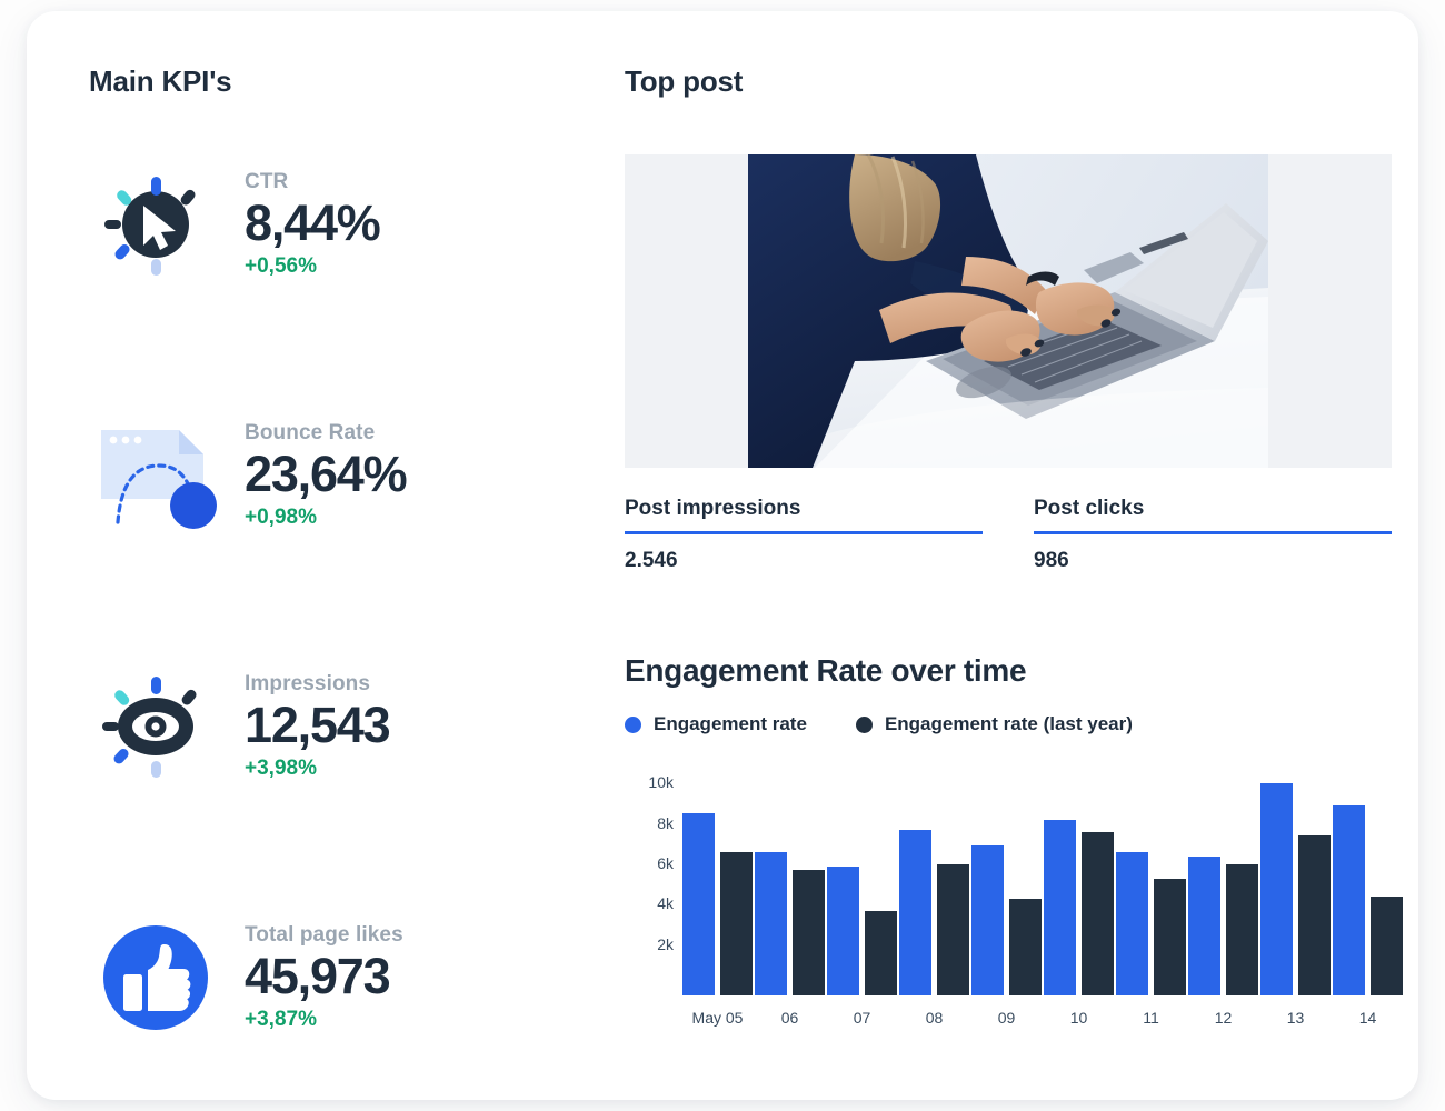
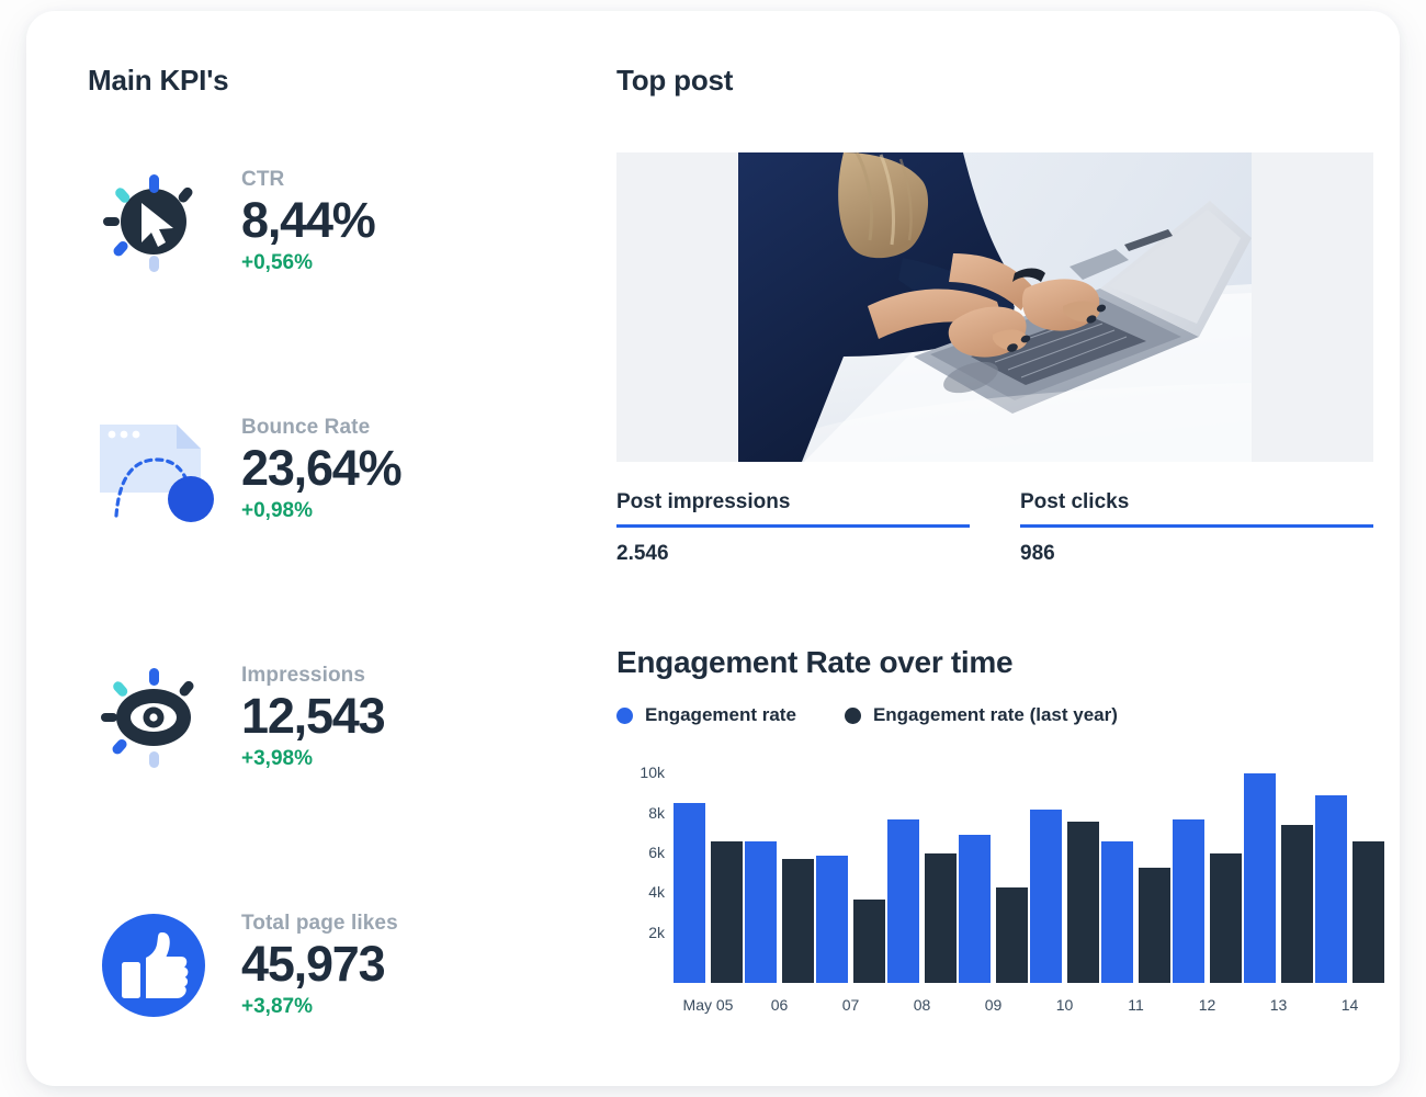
Engagement rate/12: 6.9k -> 8.2k
Engagement rate (last year)/14: 4.9k -> 7.1k
